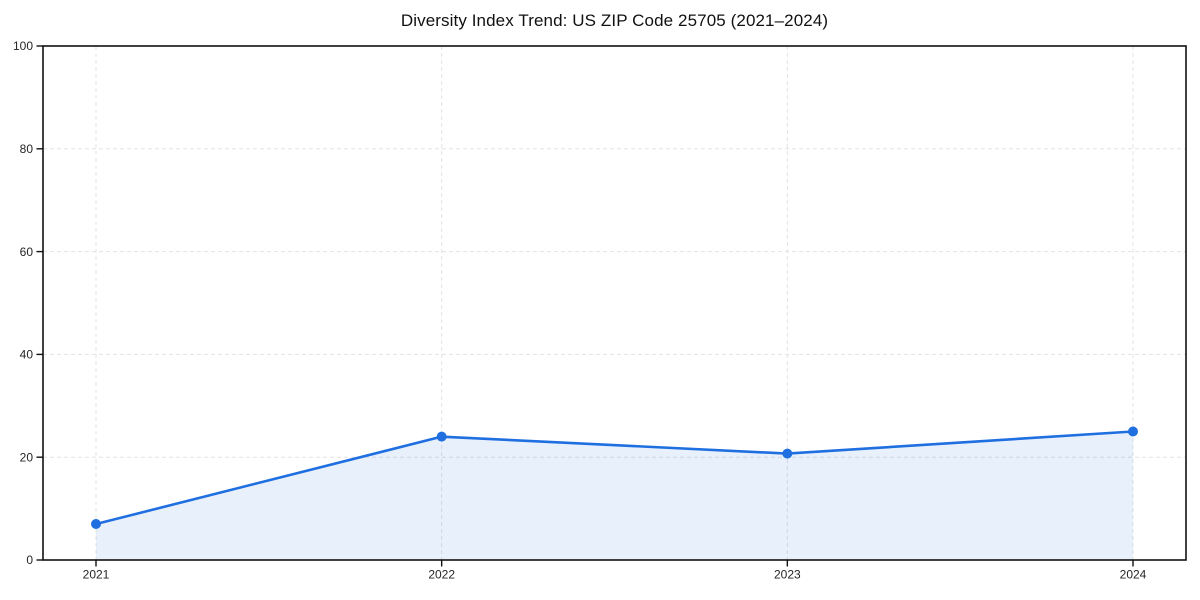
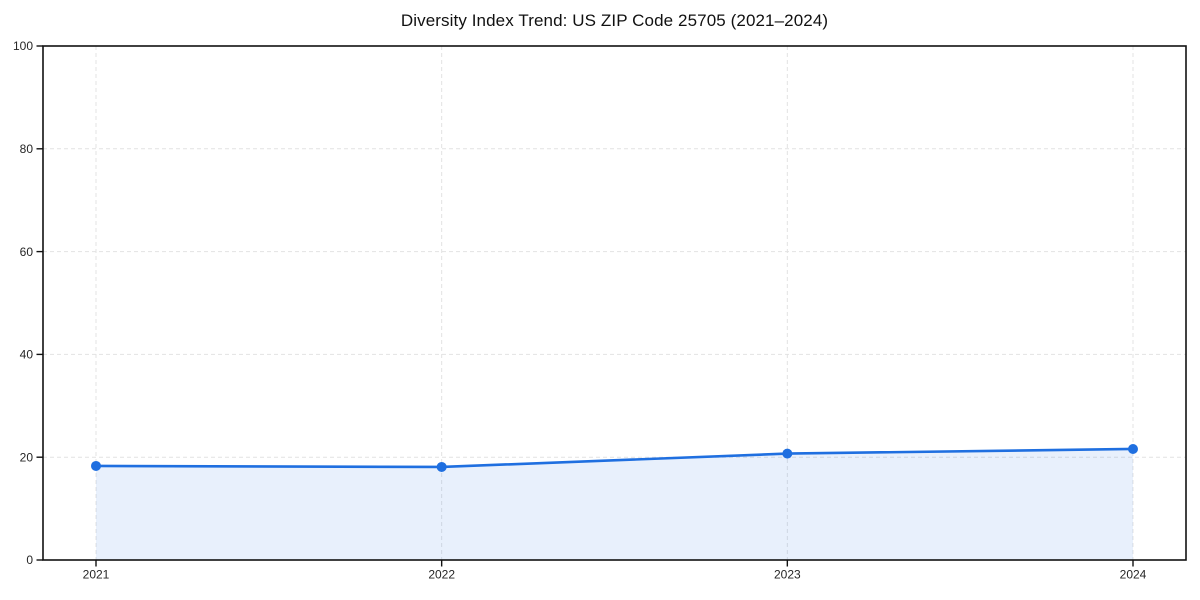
2021: 7 -> 18
2022: 24 -> 18
2024: 25 -> 22
